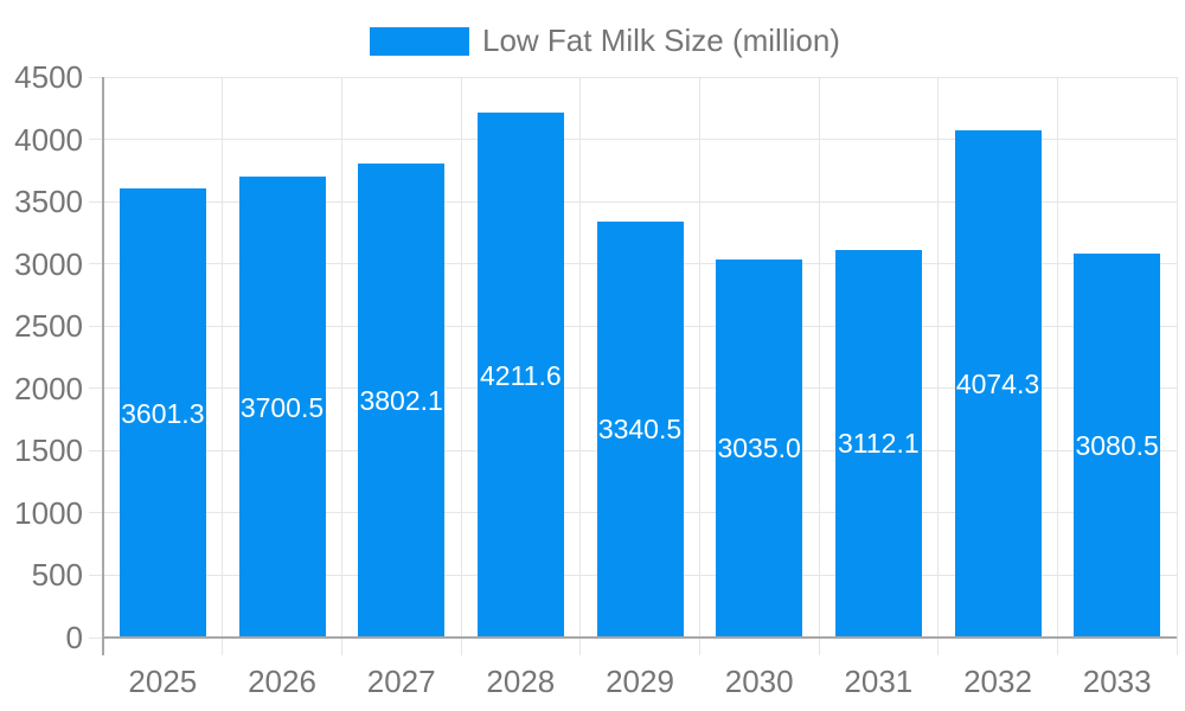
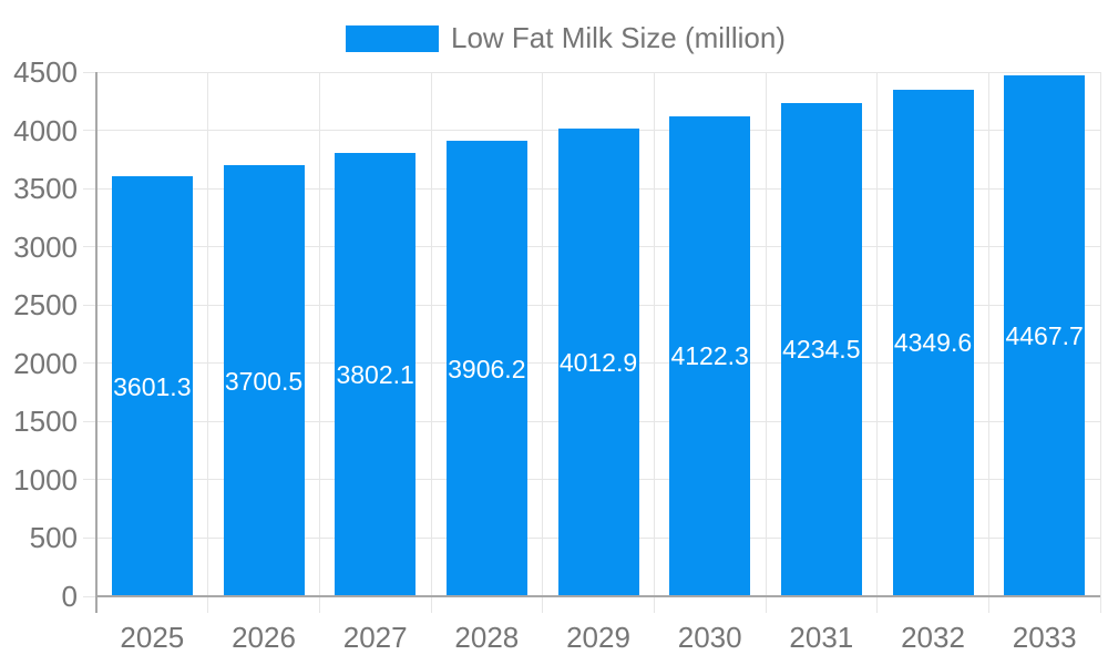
2028: 4211.6 -> 3906.2
2029: 3340.5 -> 4012.9
2030: 3035.0 -> 4122.3
2031: 3112.1 -> 4234.5
2032: 4074.3 -> 4349.6
2033: 3080.5 -> 4467.7
